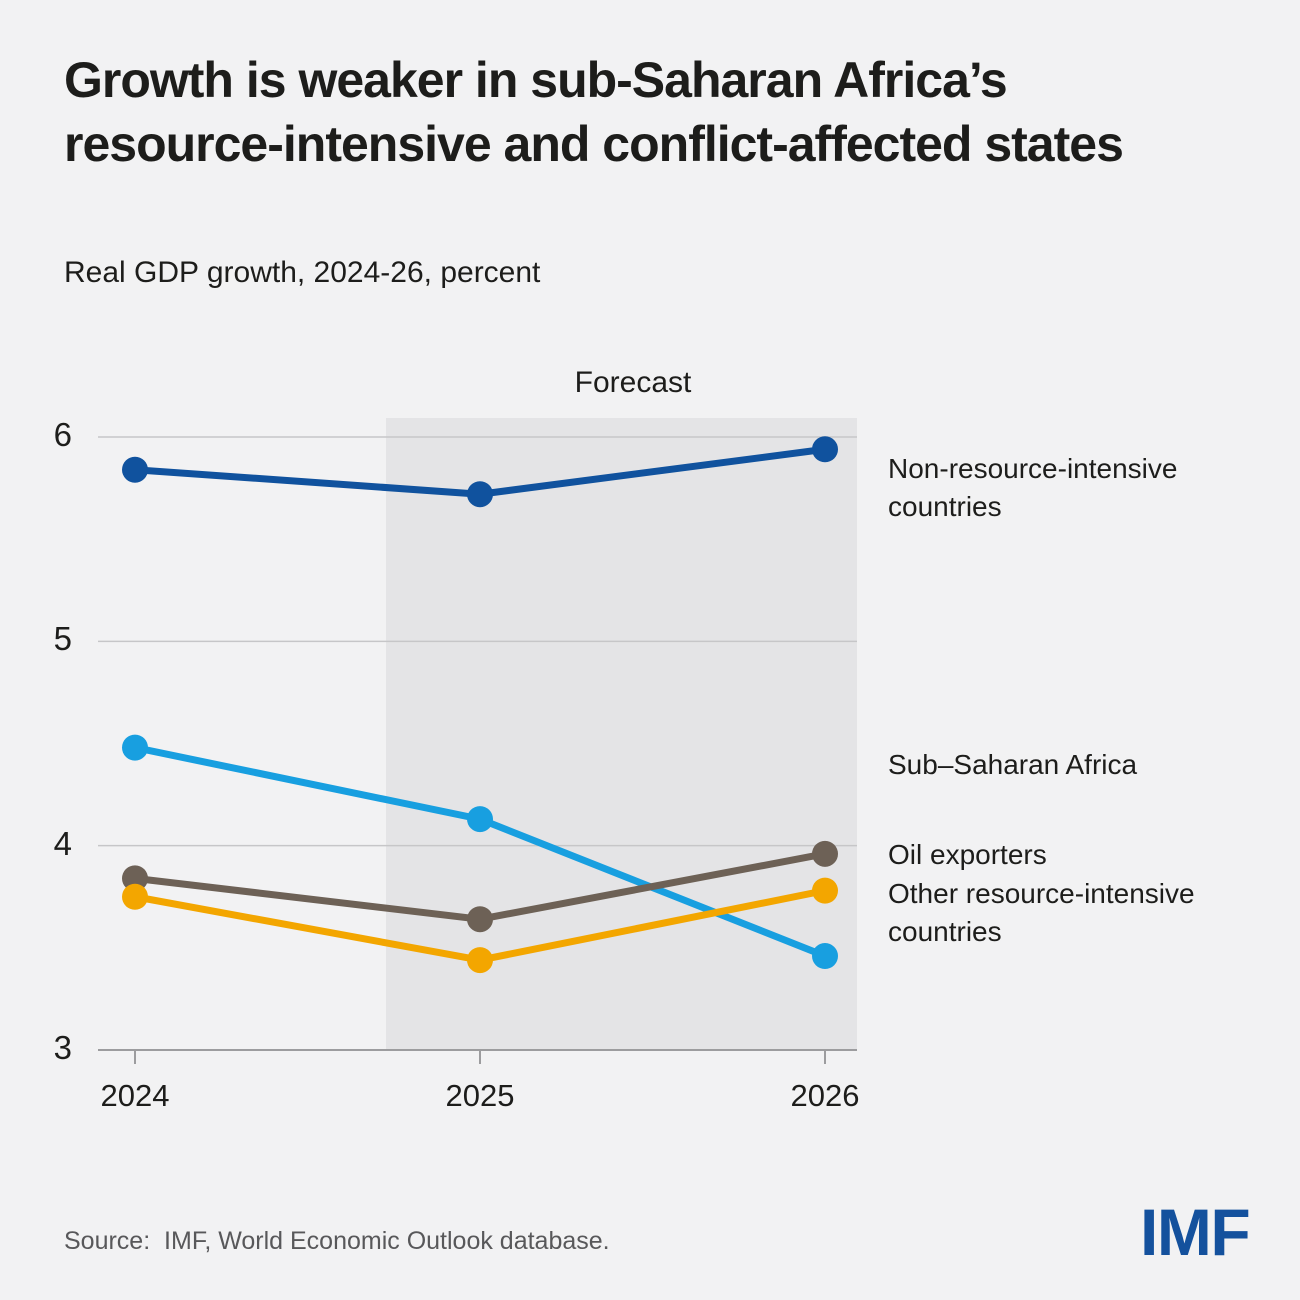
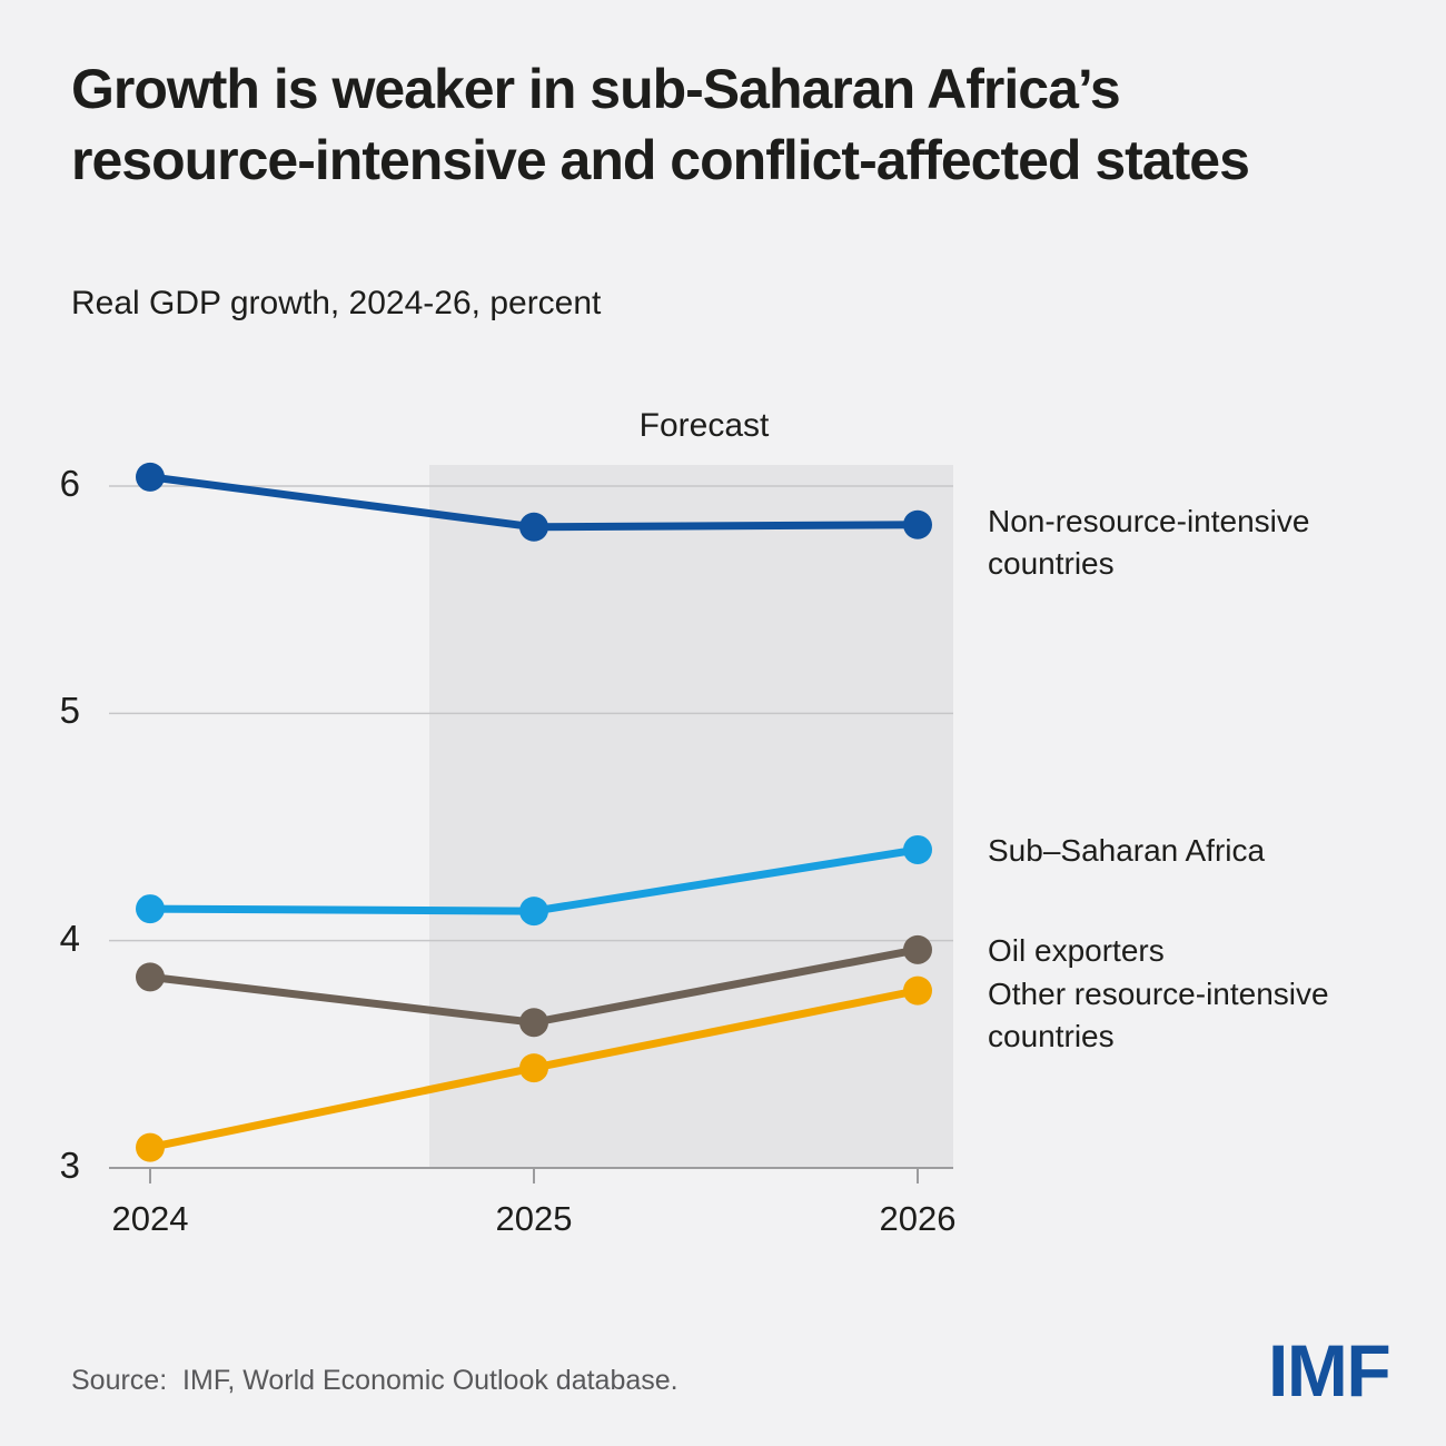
Non-resource-intensive countries/2024: 5.84 -> 6.04
Sub–Saharan Africa/2024: 4.48 -> 4.14
Other resource-intensive countries/2024: 3.75 -> 3.09
Non-resource-intensive countries/2025: 5.72 -> 5.82
Non-resource-intensive countries/2026: 5.94 -> 5.83
Sub–Saharan Africa/2026: 3.46 -> 4.40
